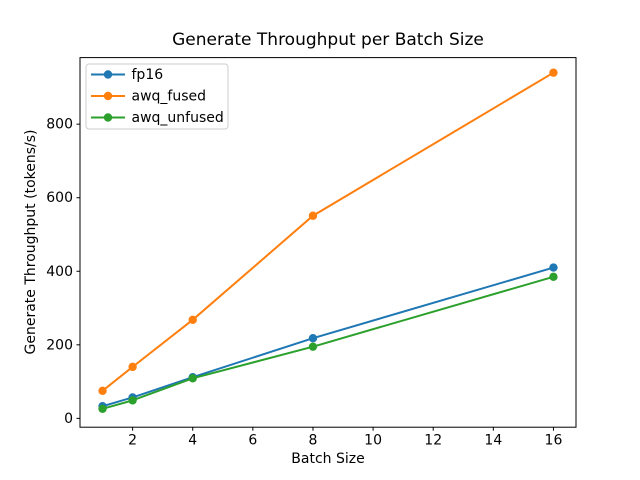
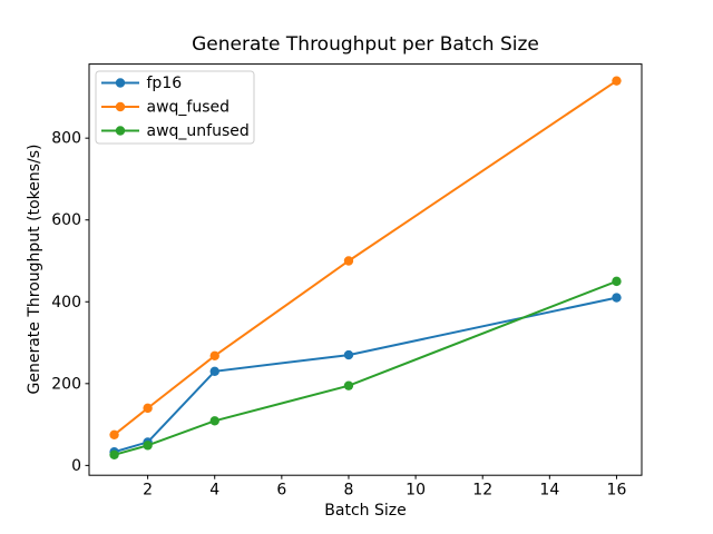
fp16/4: 110 -> 230
fp16/8: 220 -> 270
awq_fused/8: 550 -> 500
awq_unfused/16: 380 -> 450
